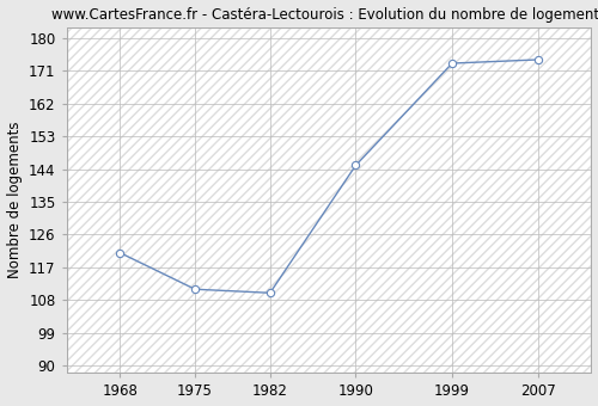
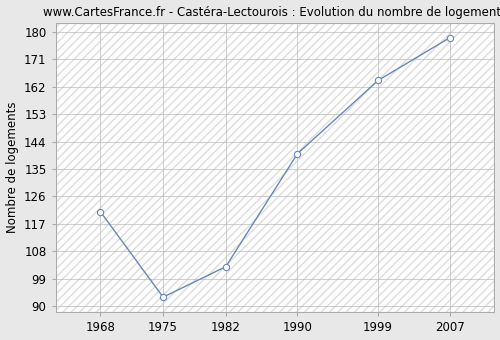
1975: 111 -> 93
1982: 110 -> 103
1990: 145 -> 140
1999: 173 -> 164
2007: 174 -> 178
